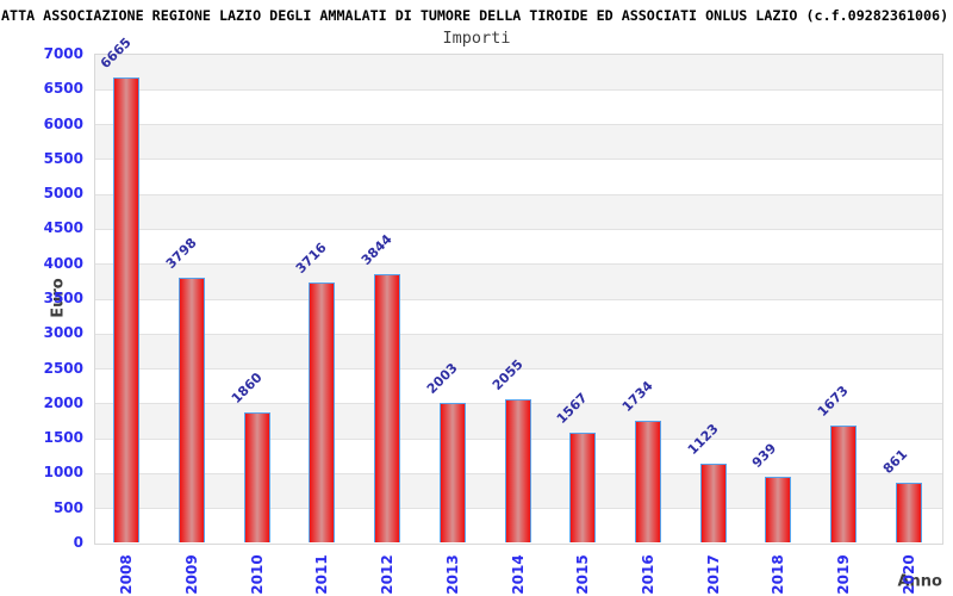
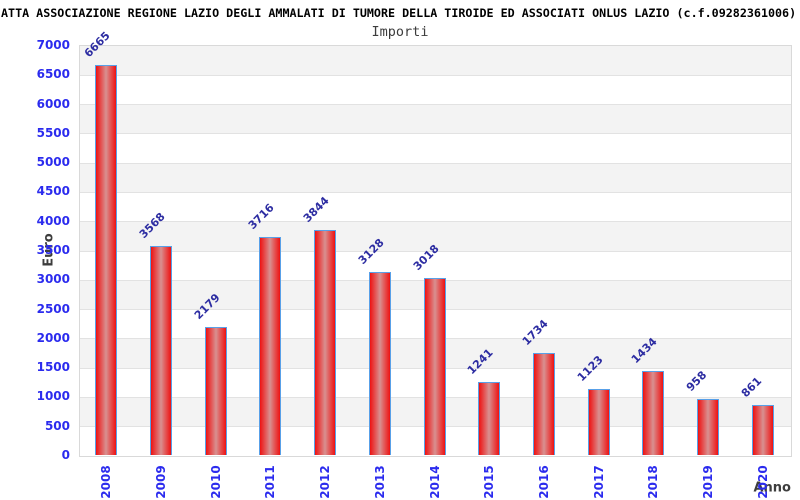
2009: 3798 -> 3568
2010: 1860 -> 2179
2013: 2003 -> 3128
2014: 2055 -> 3018
2015: 1567 -> 1241
2018: 939 -> 1434
2019: 1673 -> 958
